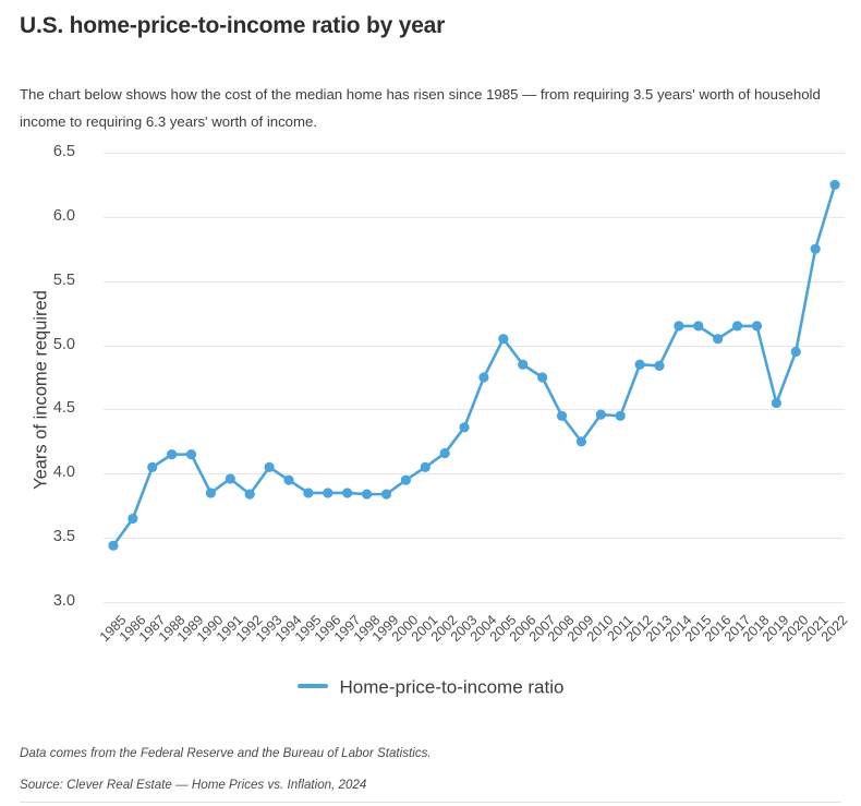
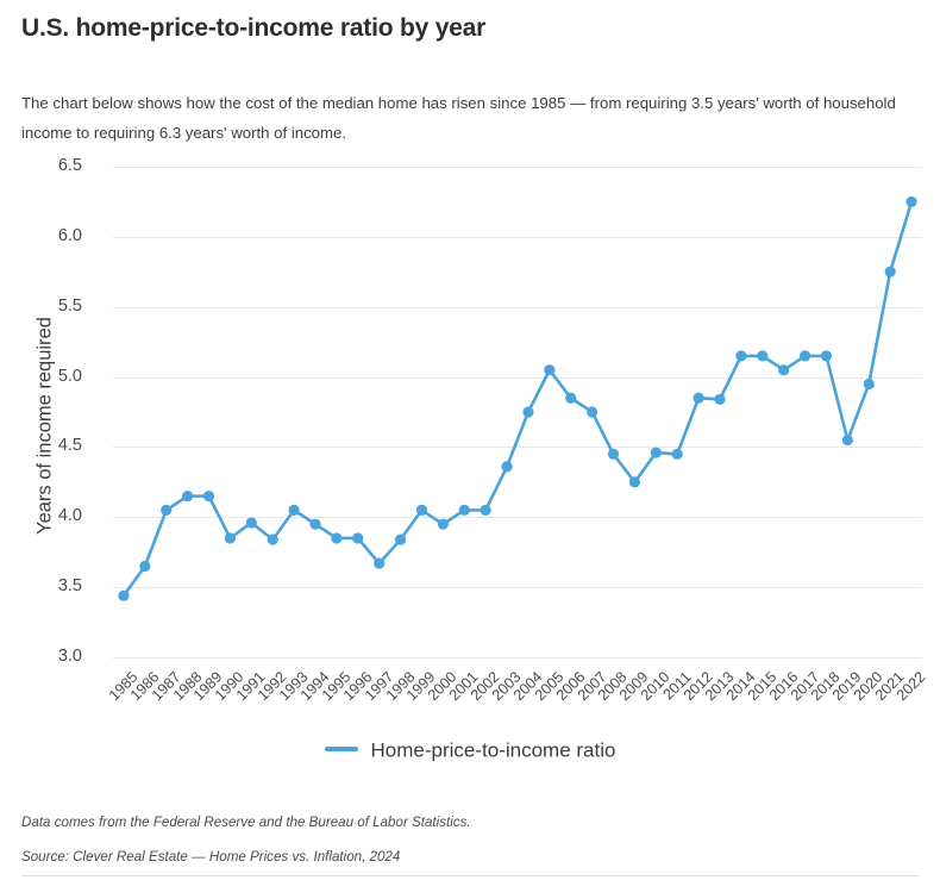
1997: 3.85 -> 3.67
1999: 3.84 -> 4.05
2002: 4.16 -> 4.05
